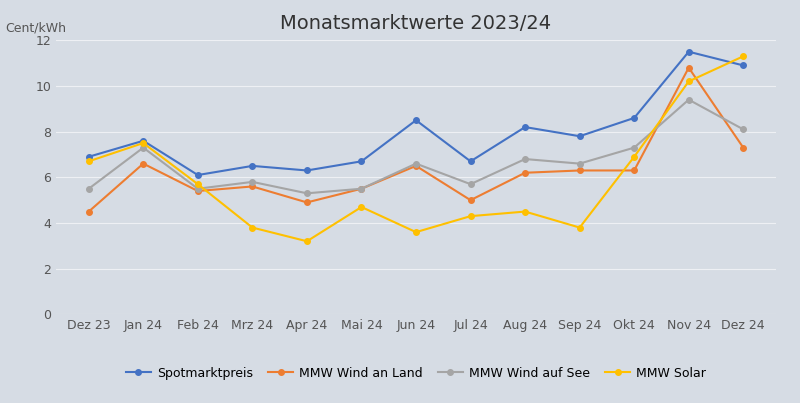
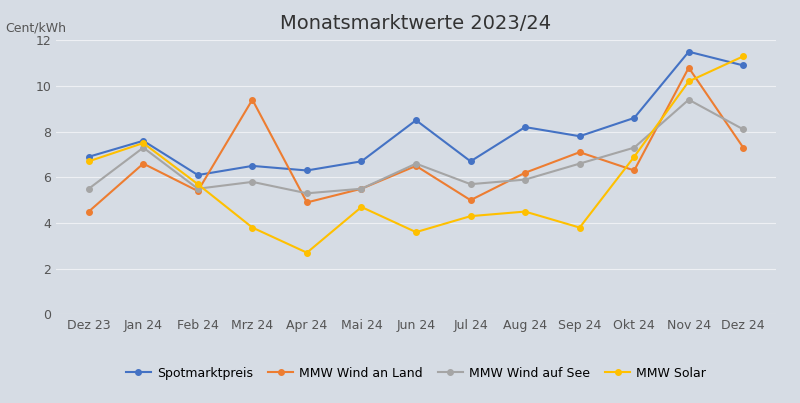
MMW Wind an Land/Mrz 24: 5.6 -> 9.4
MMW Solar/Apr 24: 3.2 -> 2.7
MMW Wind auf See/Aug 24: 6.8 -> 5.9
MMW Wind an Land/Sep 24: 6.3 -> 7.1
